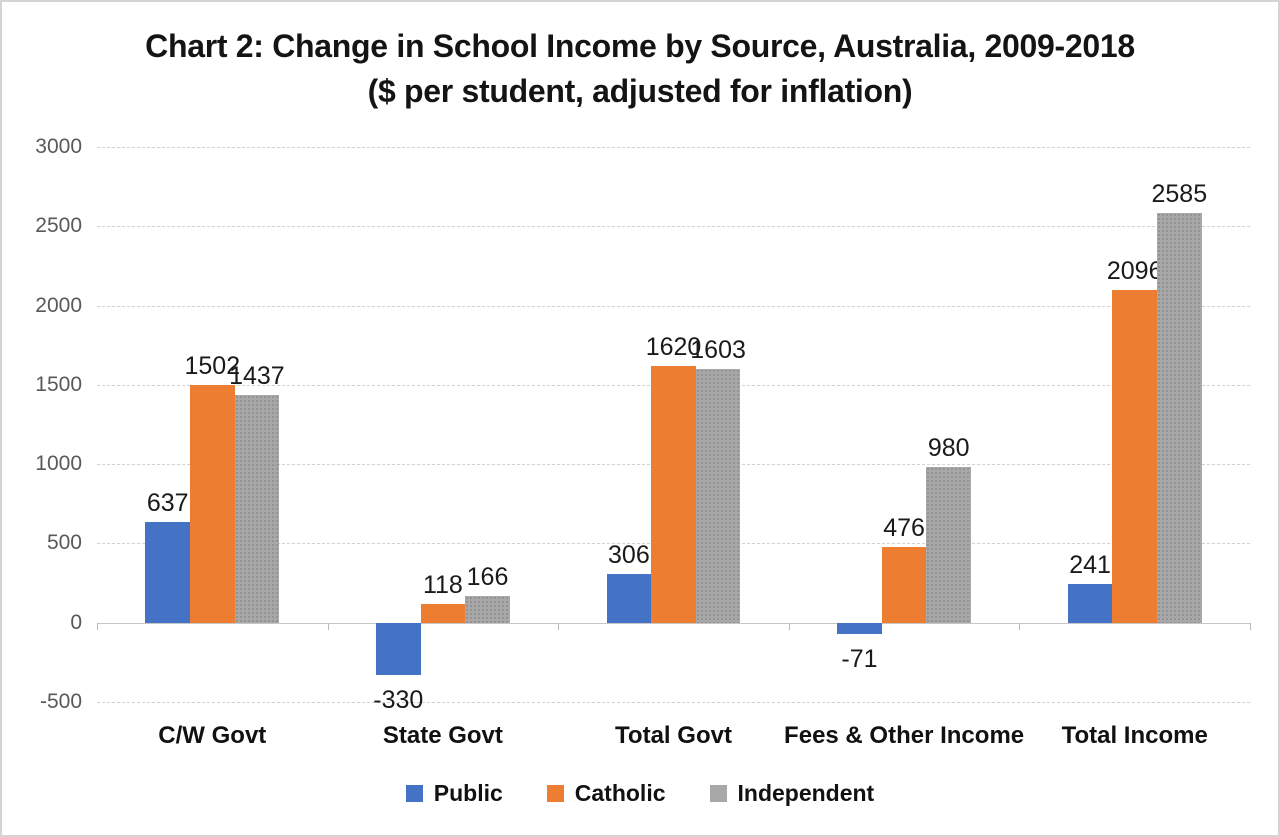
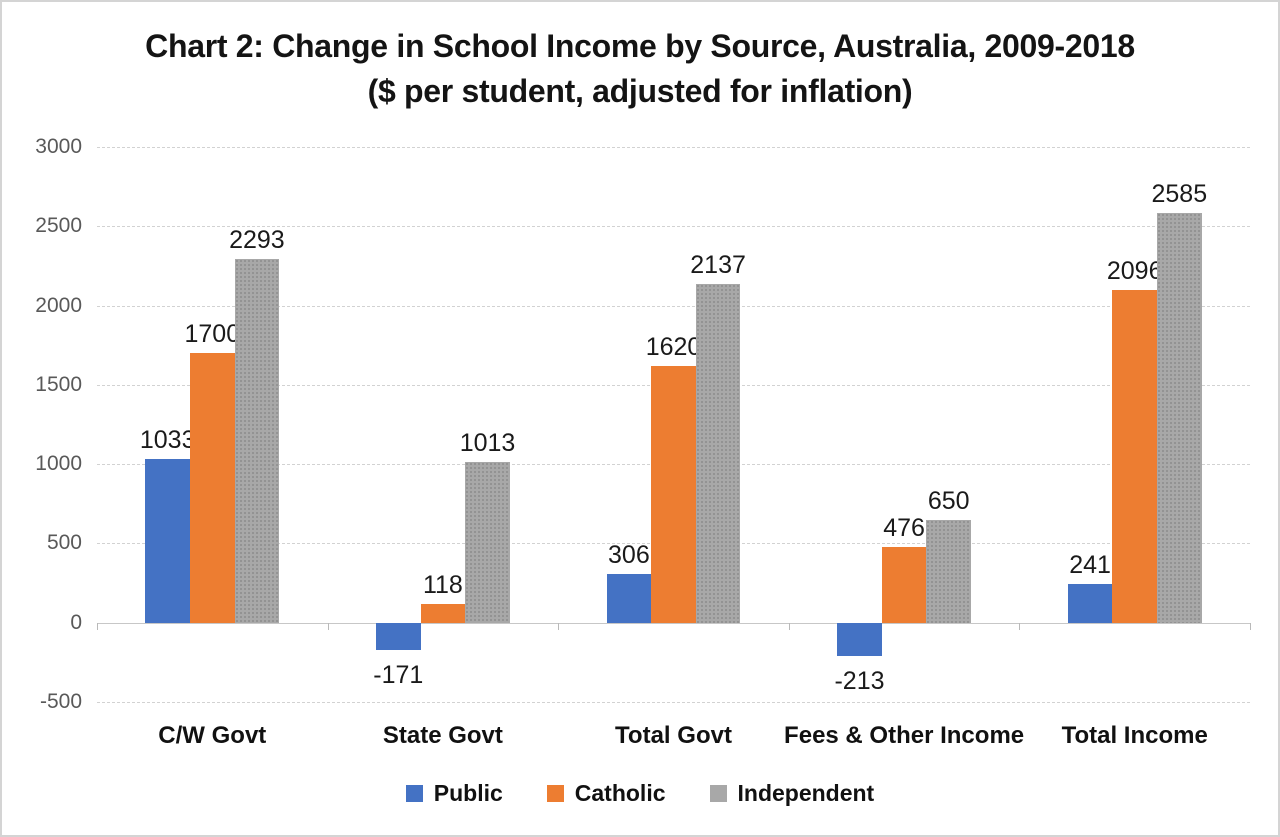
Public/C/W Govt: 637 -> 1033
Catholic/C/W Govt: 1502 -> 1700
Independent/C/W Govt: 1437 -> 2293
Public/State Govt: -330 -> -171
Independent/State Govt: 166 -> 1013
Independent/Total Govt: 1603 -> 2137
Public/Fees & Other Income: -71 -> -213
Independent/Fees & Other Income: 980 -> 650
